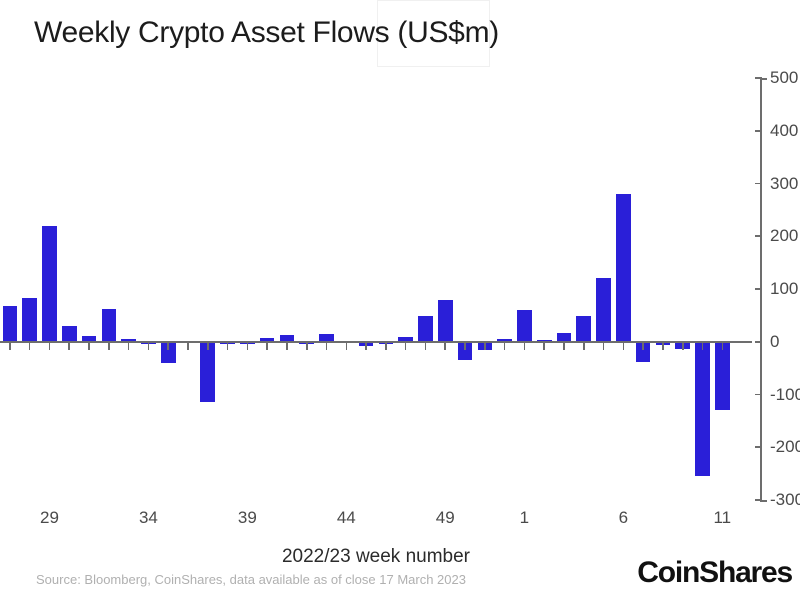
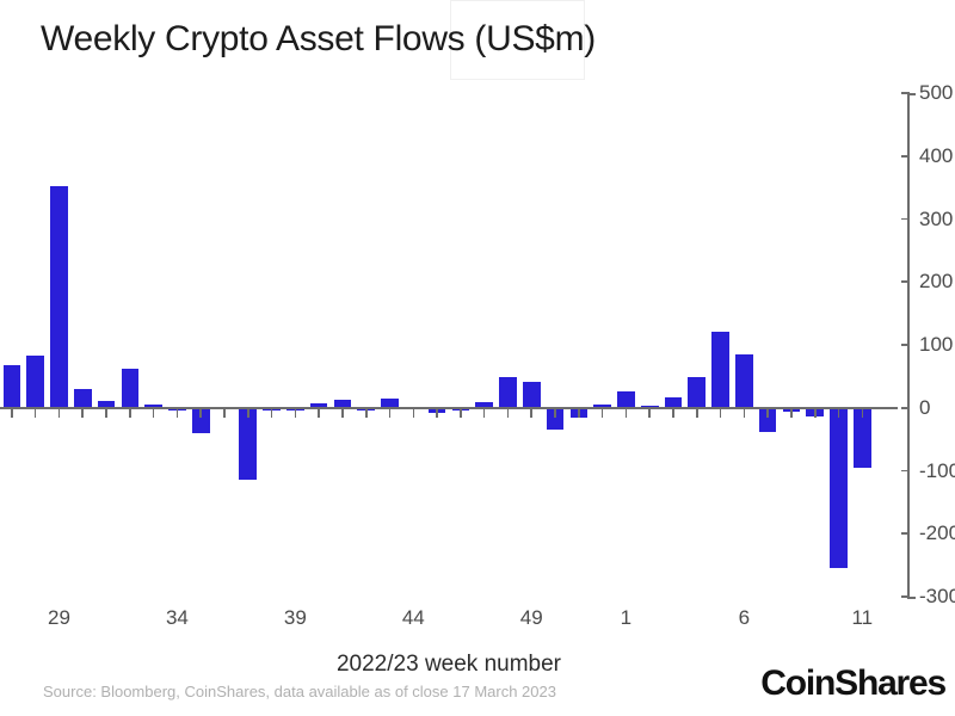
29: 220 -> 350
49: 80 -> 40
1: 60 -> 30
6: 280 -> 80
11: -130 -> -100
